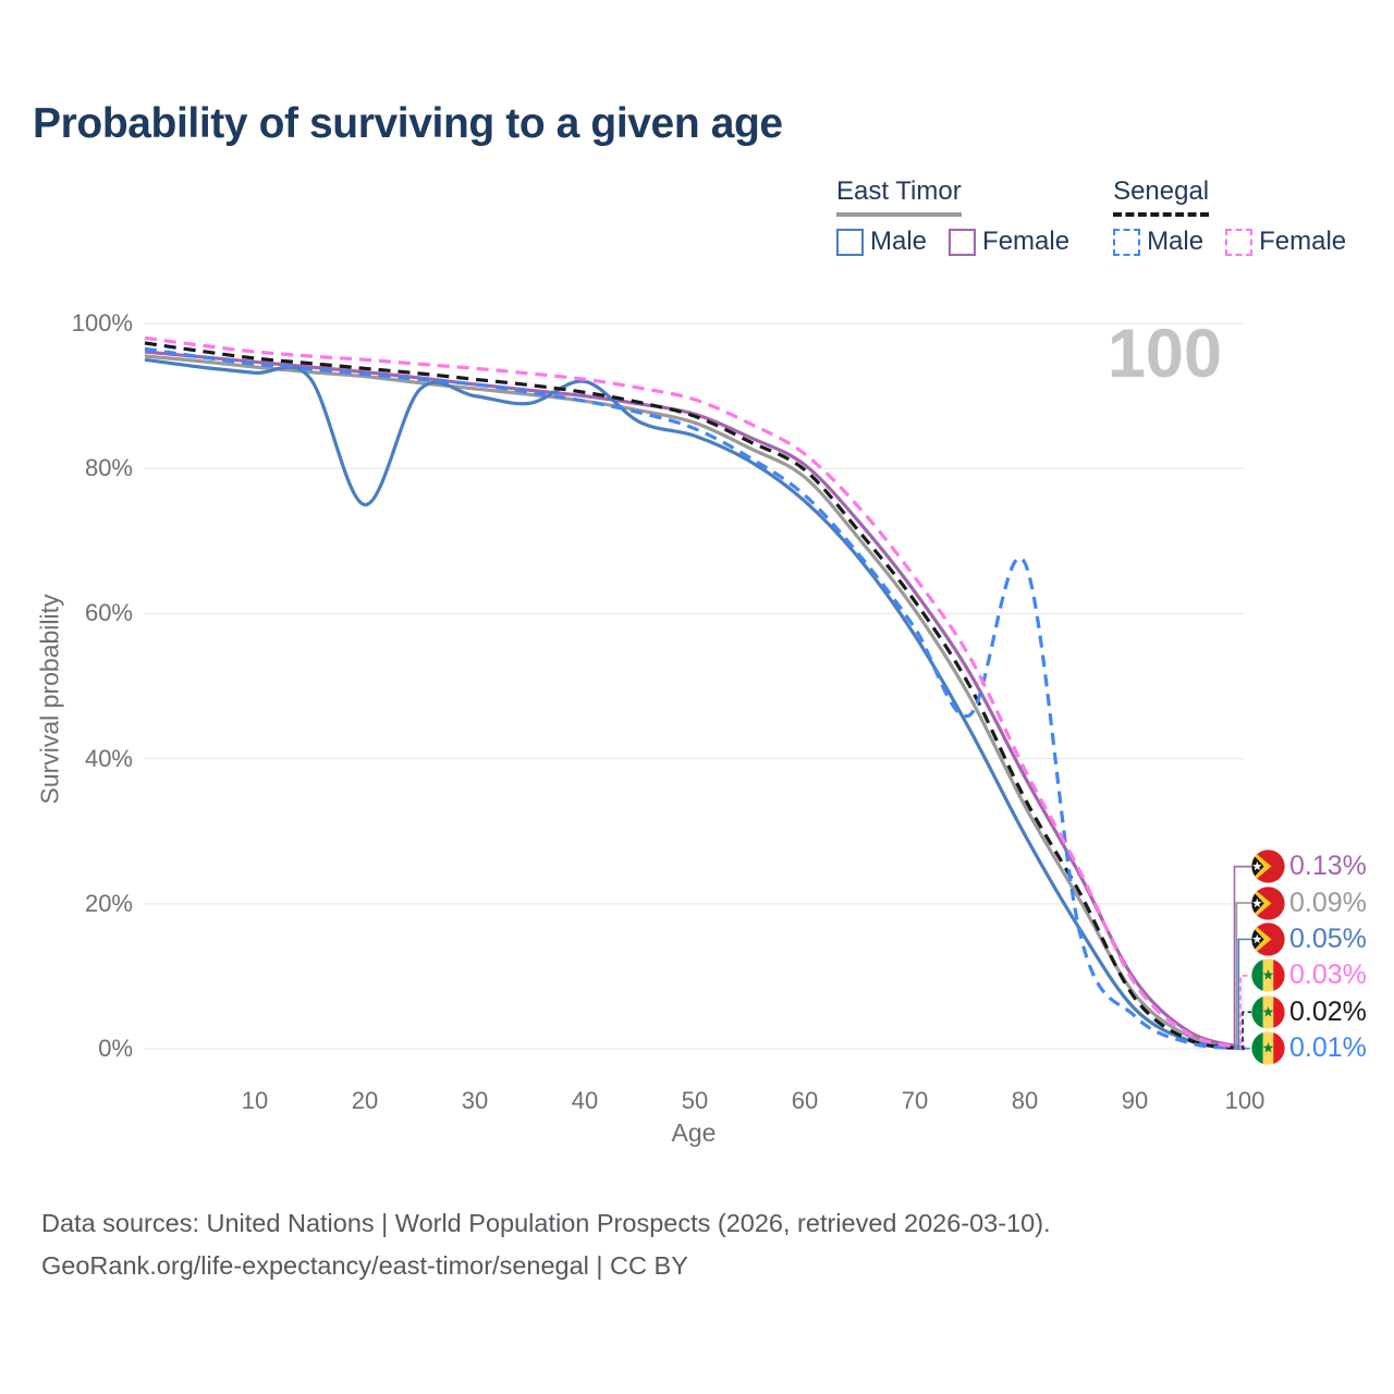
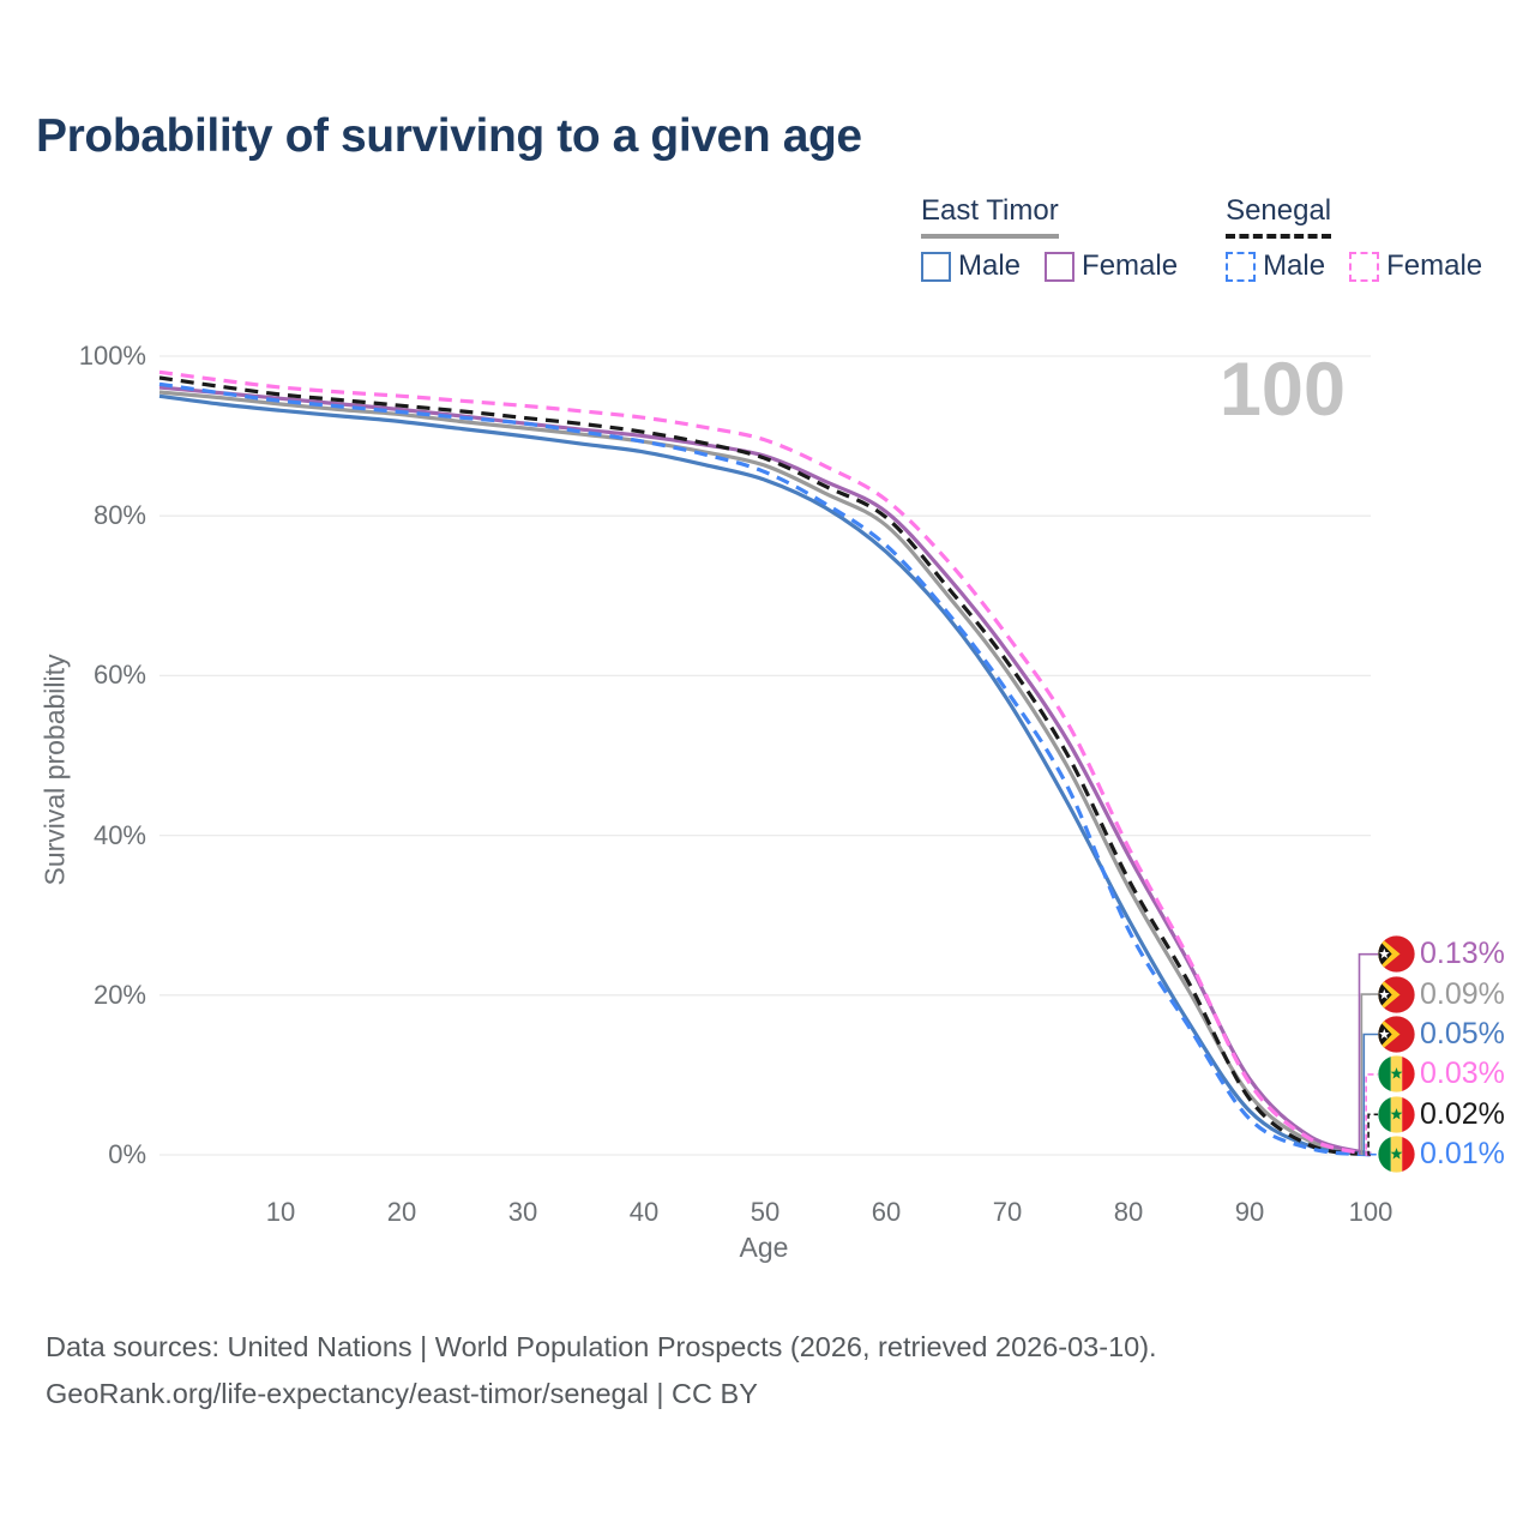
East Timor Male/20: 75% -> 92%
East Timor Male/40: 92% -> 88%
Senegal Male/80: 67% -> 28%
